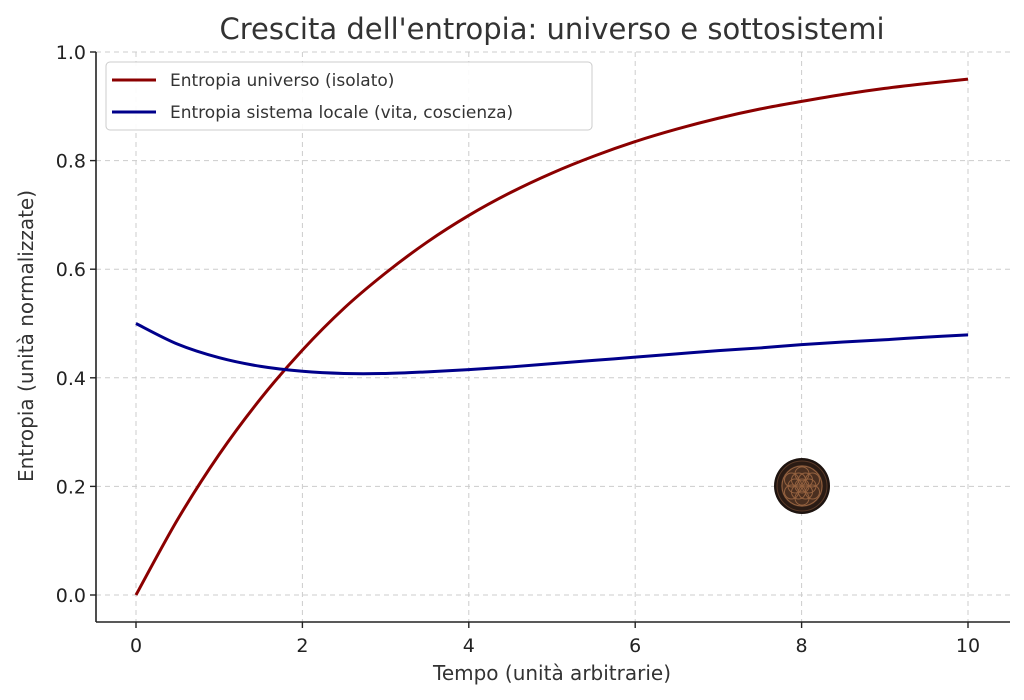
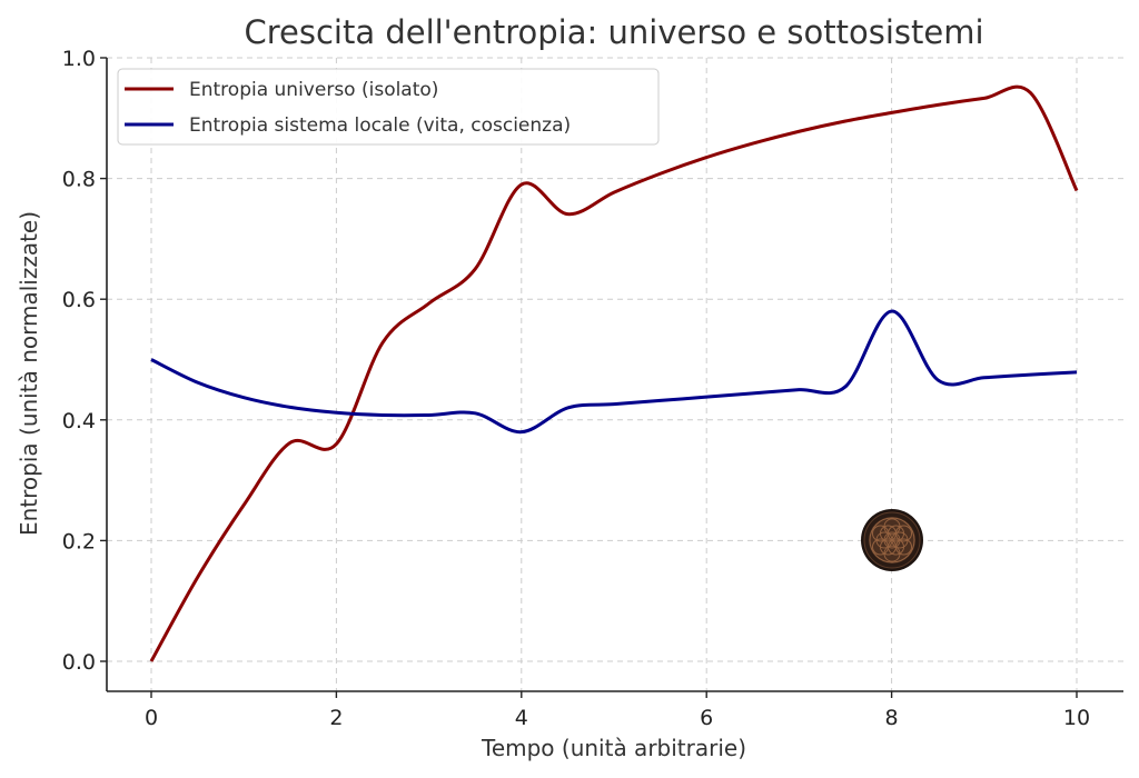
Entropia universo (isolato)/2: 0.45 -> 0.36
Entropia universo (isolato)/4: 0.70 -> 0.79
Entropia sistema locale (vita, coscienza)/4: 0.41 -> 0.38
Entropia sistema locale (vita, coscienza)/8: 0.46 -> 0.58
Entropia universo (isolato)/10: 0.95 -> 0.78
